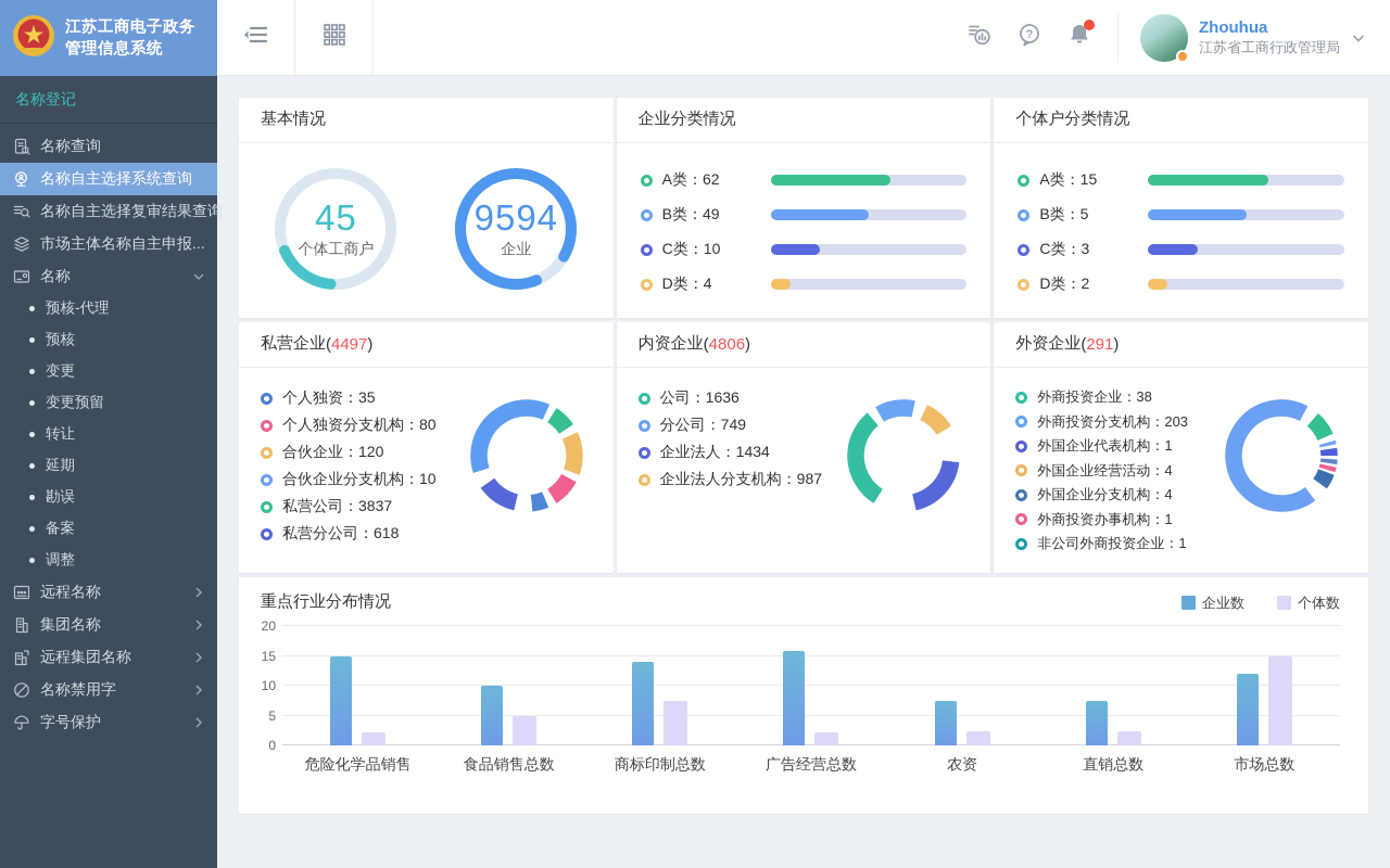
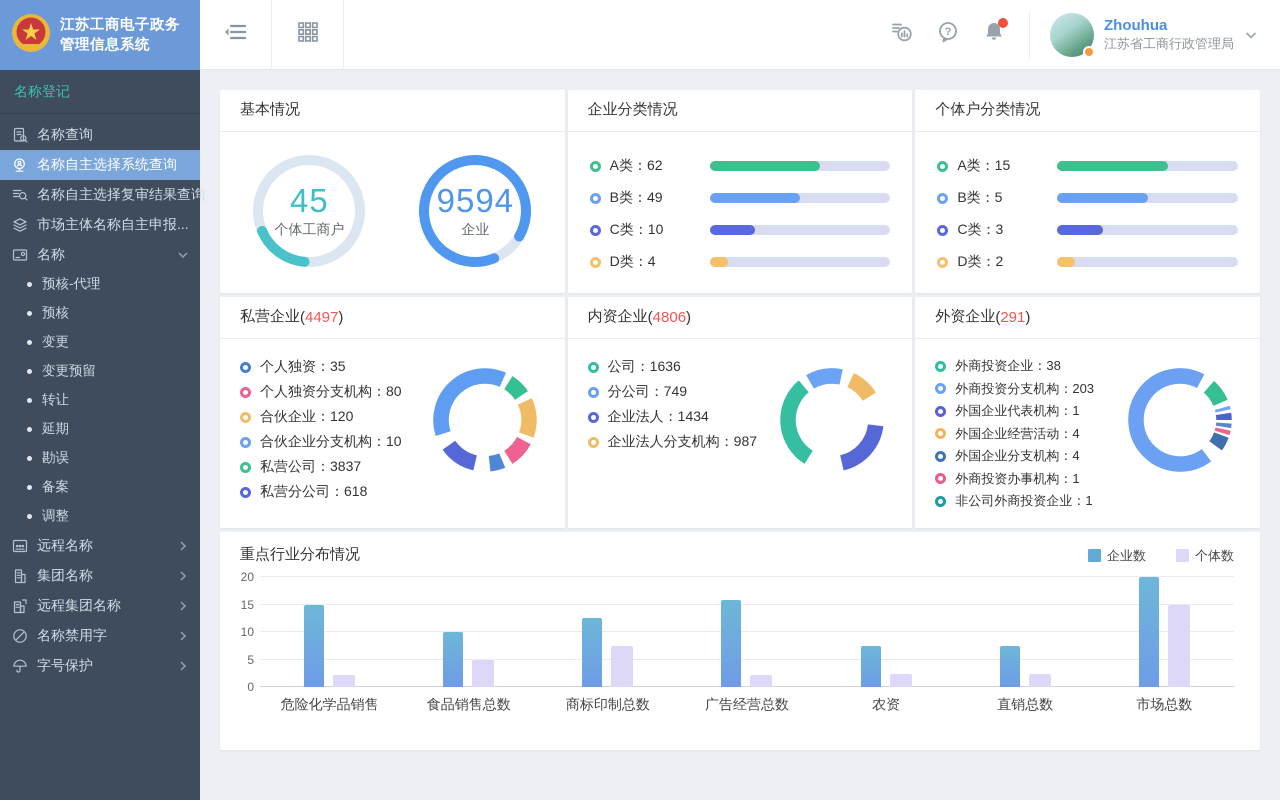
企业数/商标印制总数: 14 -> 12
企业数/市场总数: 12 -> 20
